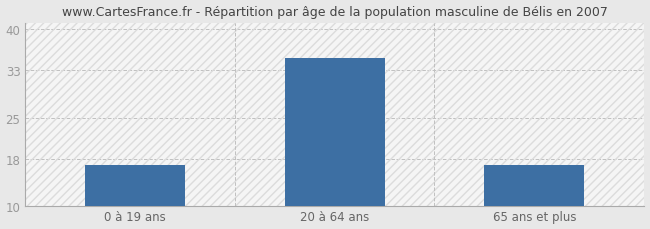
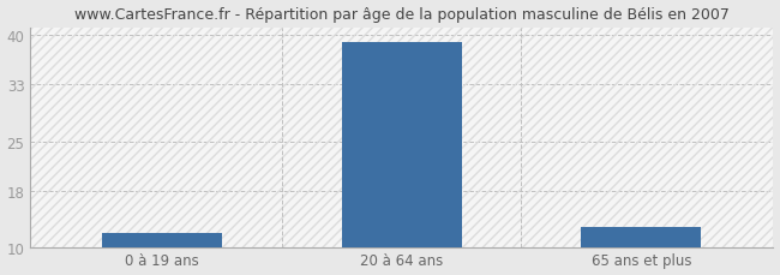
0 à 19 ans: 17 -> 12
20 à 64 ans: 35 -> 39
65 ans et plus: 17 -> 13
